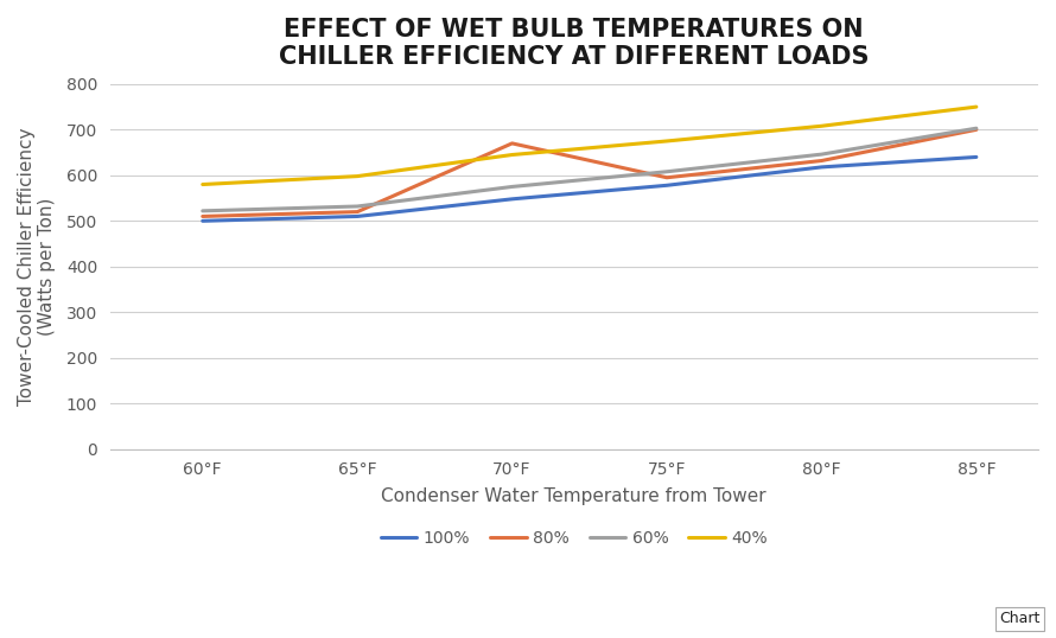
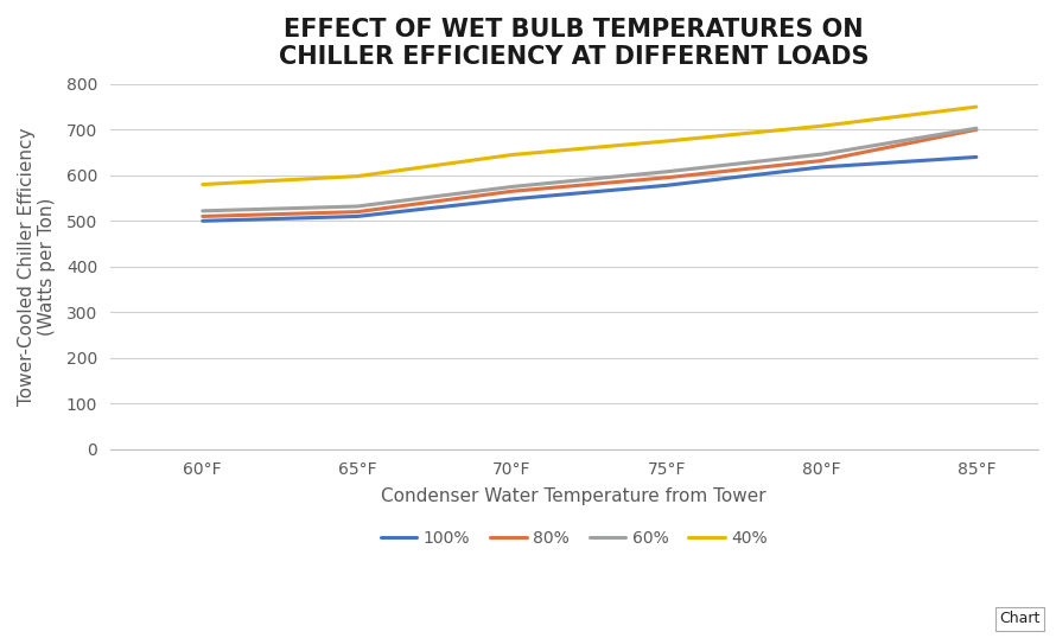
80%/70°F: 670 -> 565
